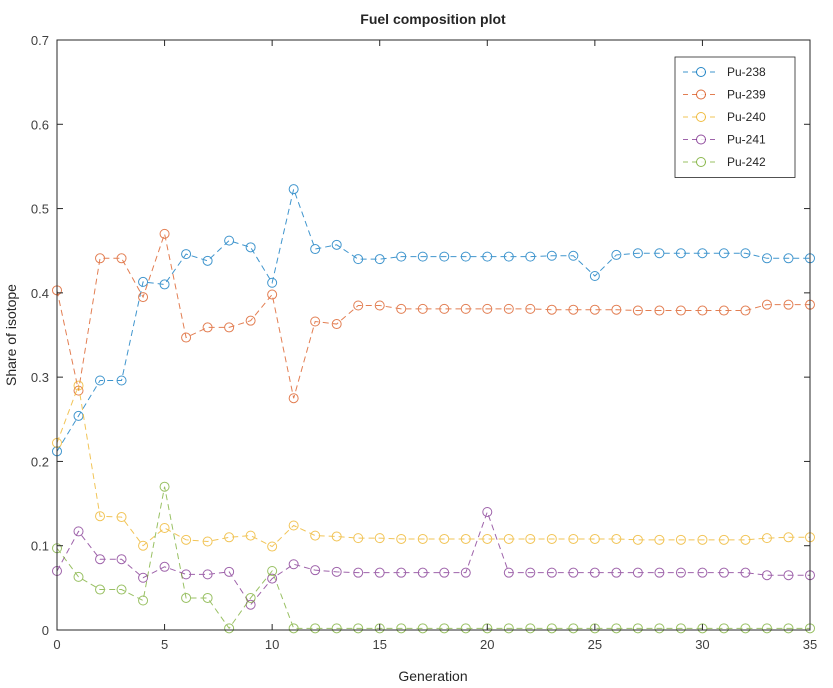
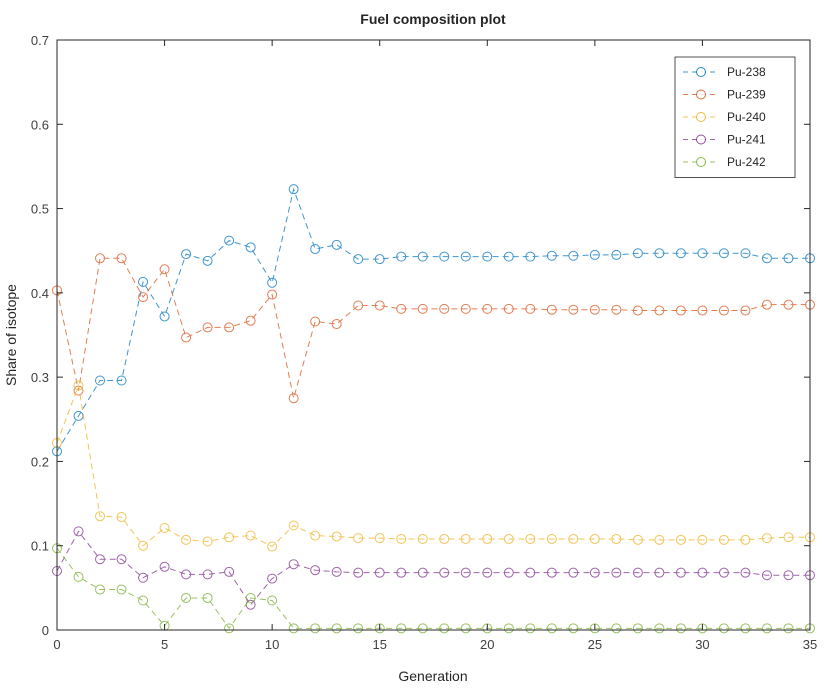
Pu-238/5: 0.41 -> 0.37
Pu-239/5: 0.47 -> 0.43
Pu-242/5: 0.17 -> 0.01
Pu-242/10: 0.07 -> 0.04
Pu-241/20: 0.14 -> 0.07
Pu-238/25: 0.42 -> 0.45
